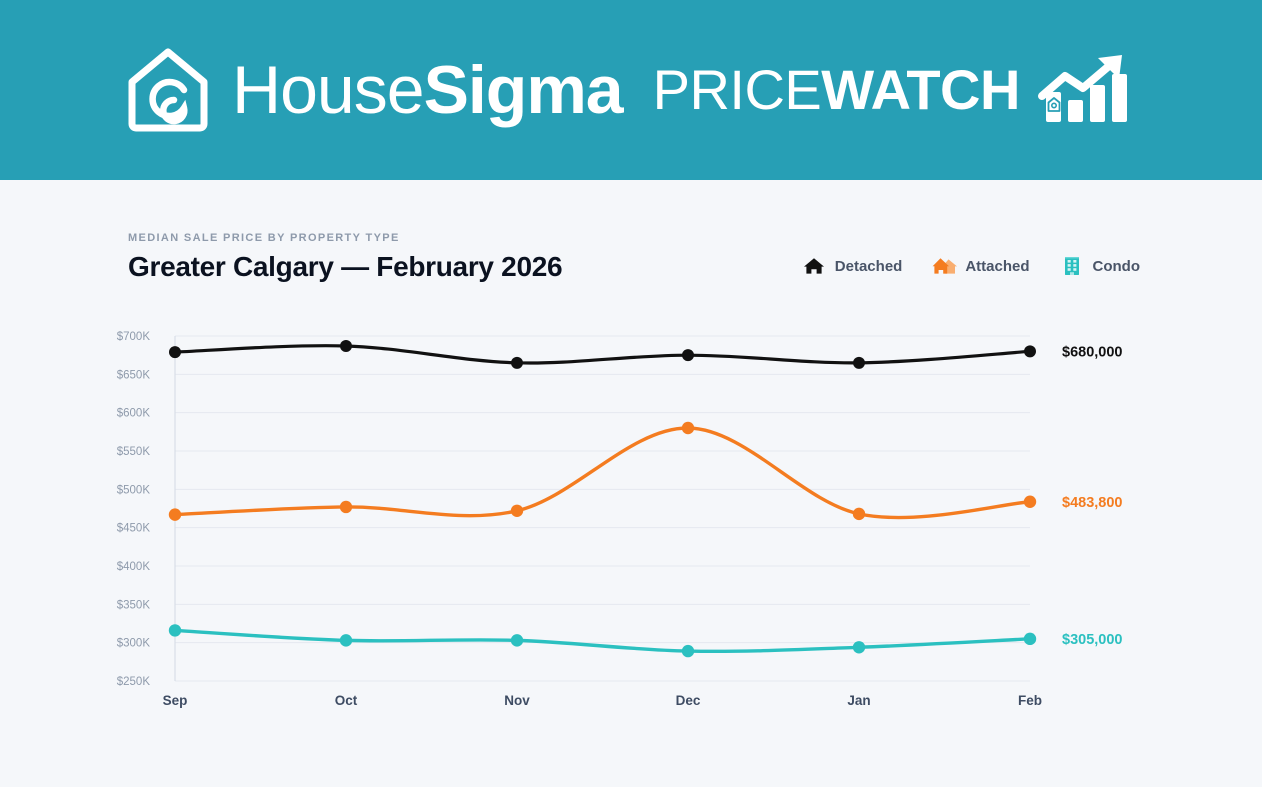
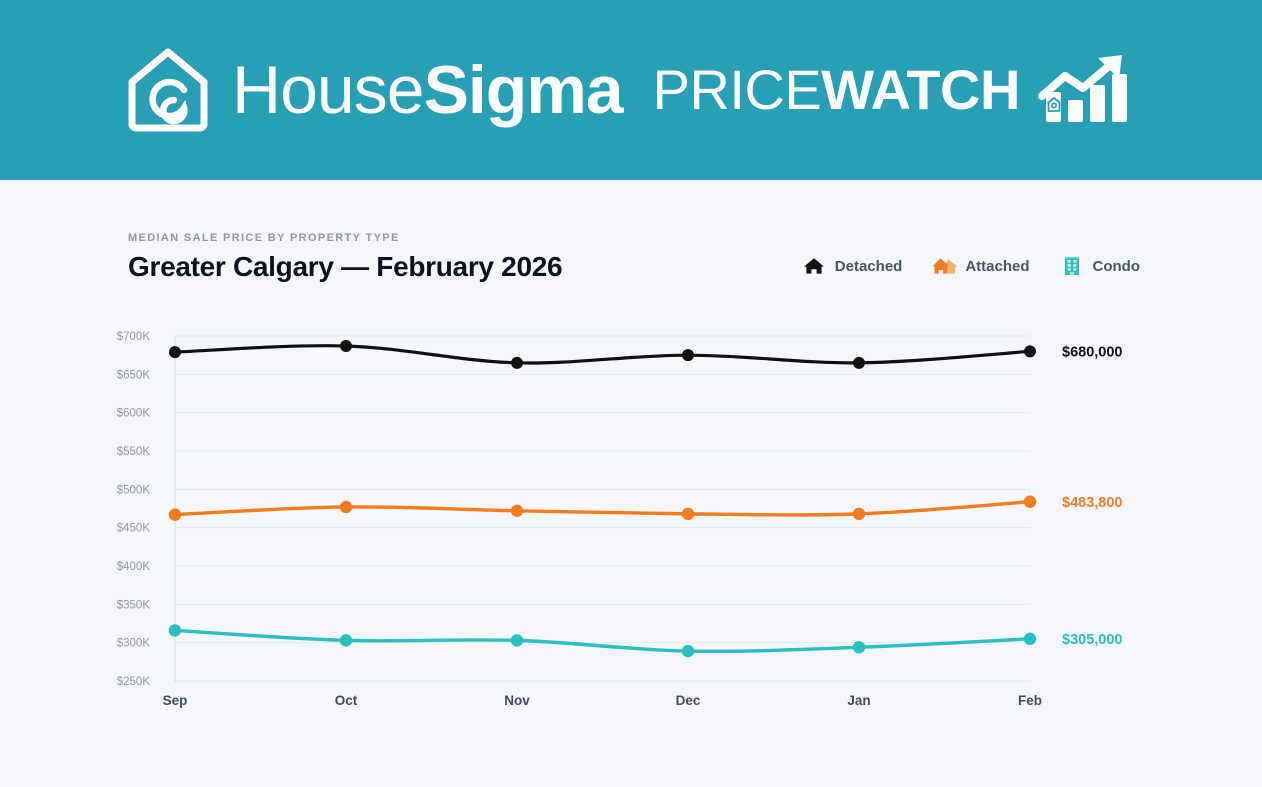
Attached/Dec: $580K -> $470K
